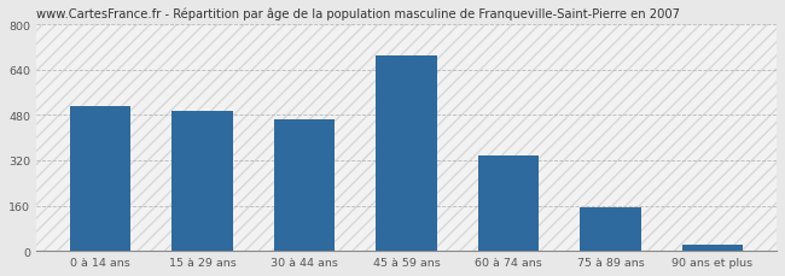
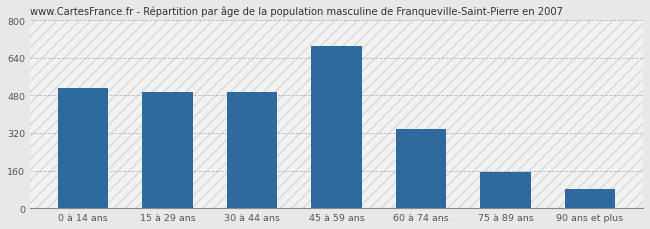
30 à 44 ans: 465 -> 495
90 ans et plus: 20 -> 80
